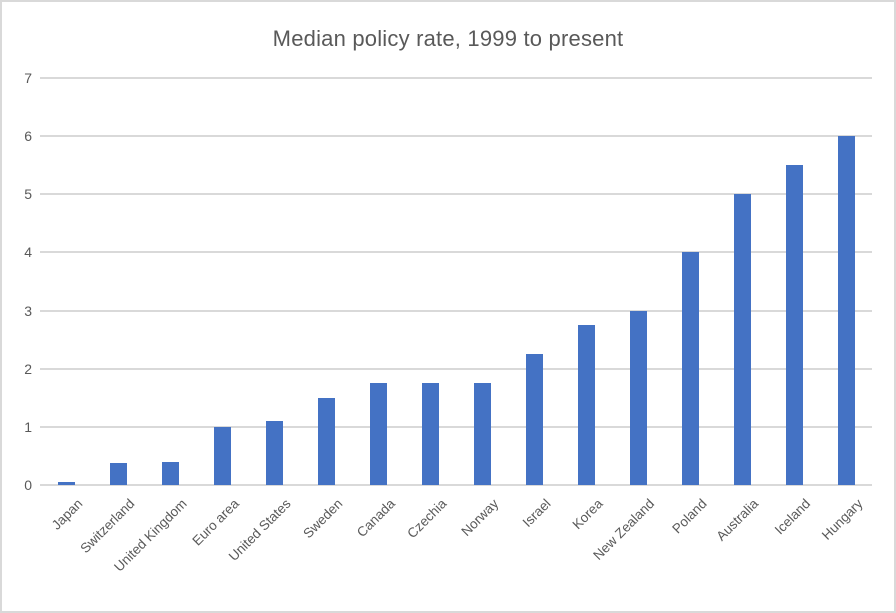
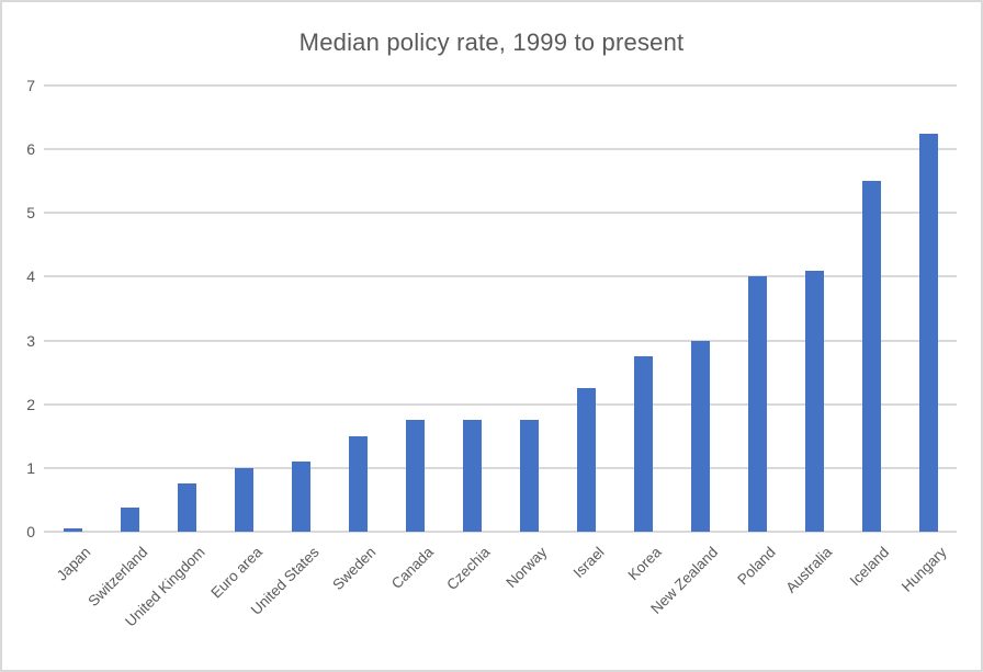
United Kingdom: 0.4 -> 0.8
Australia: 5.0 -> 4.1
Hungary: 6.0 -> 6.2
